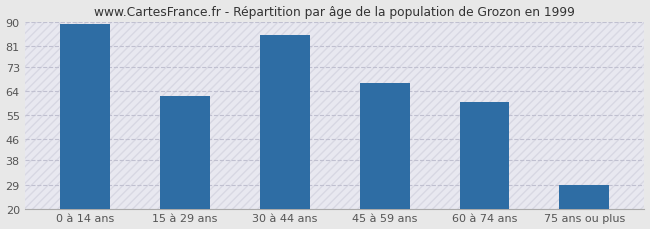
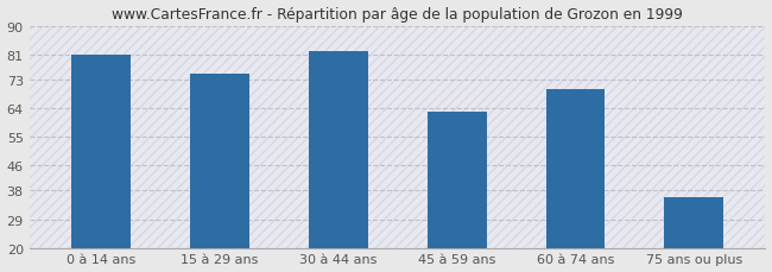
0 à 14 ans: 89 -> 81
15 à 29 ans: 62 -> 75
30 à 44 ans: 85 -> 82
45 à 59 ans: 67 -> 63
60 à 74 ans: 60 -> 70
75 ans ou plus: 29 -> 36
